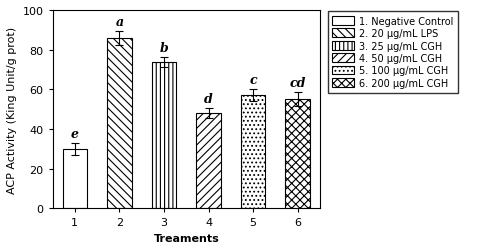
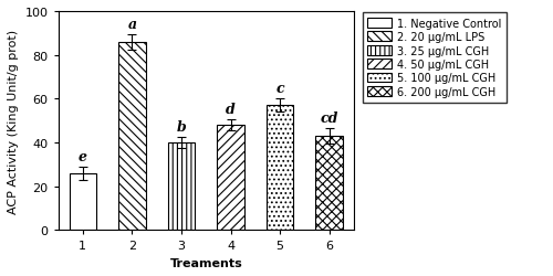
1: 30 -> 26
3: 74 -> 40
6: 55 -> 43
